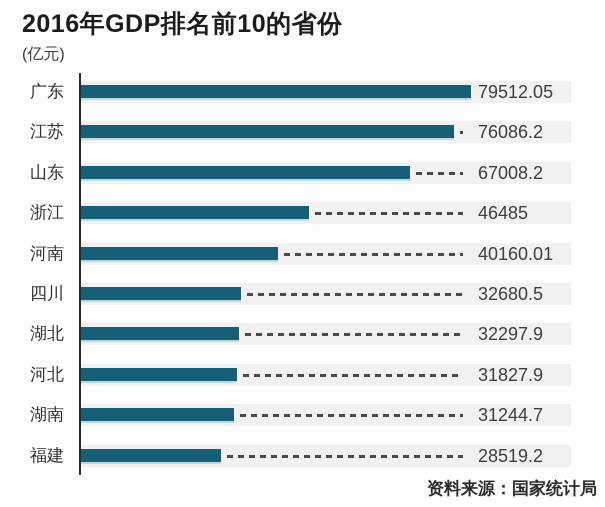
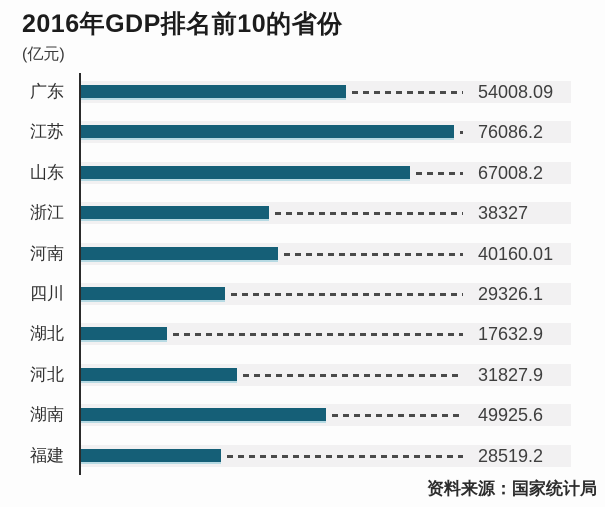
广东: 79512.05 -> 54008.09
浙江: 46485 -> 38327
四川: 32680.5 -> 29326.1
湖北: 32297.9 -> 17632.9
湖南: 31244.7 -> 49925.6
